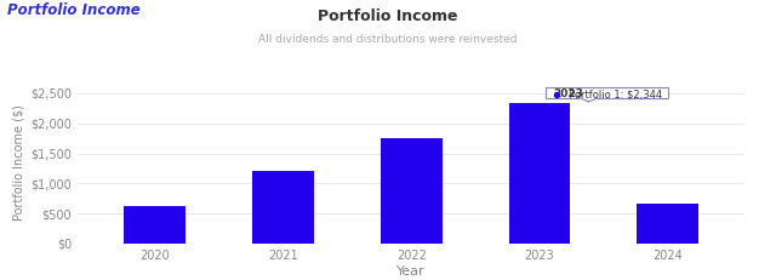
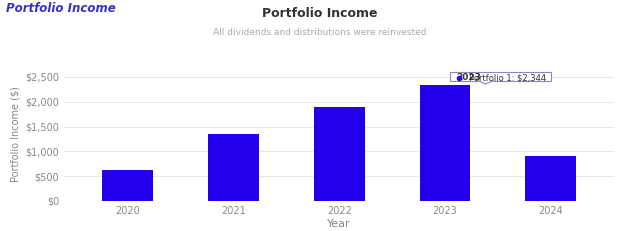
2021: $1,200 -> $1,350
2022: $1,750 -> $1,900
2024: $670 -> $900
